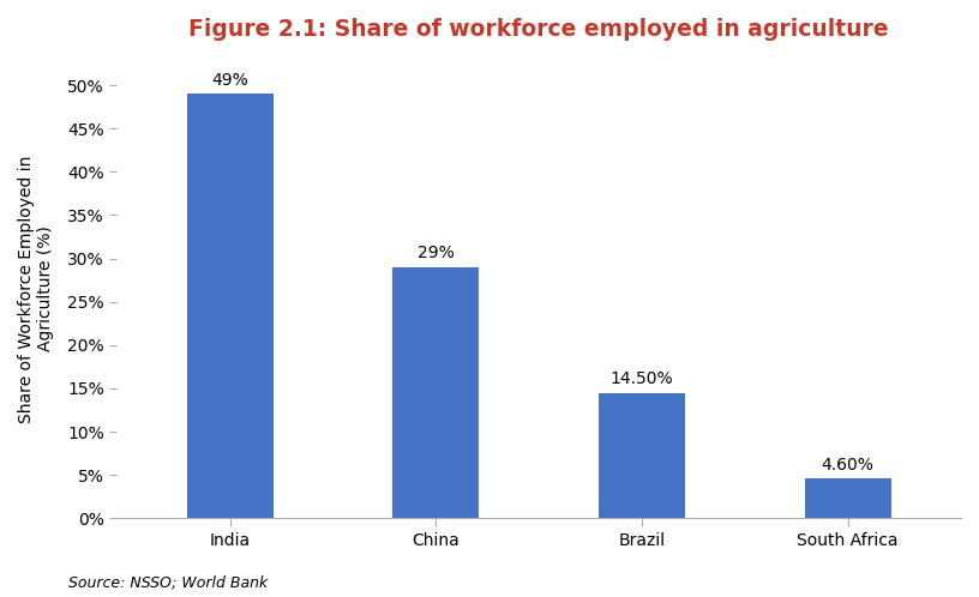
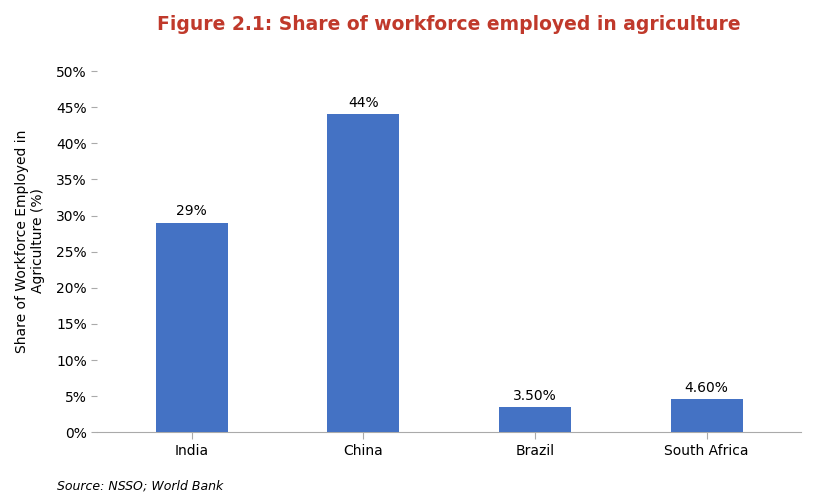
India: 49% -> 29%
China: 29% -> 44%
Brazil: 14.50% -> 3.50%
